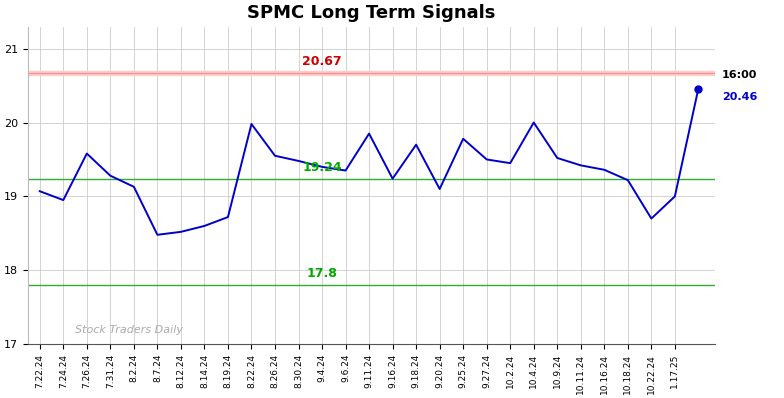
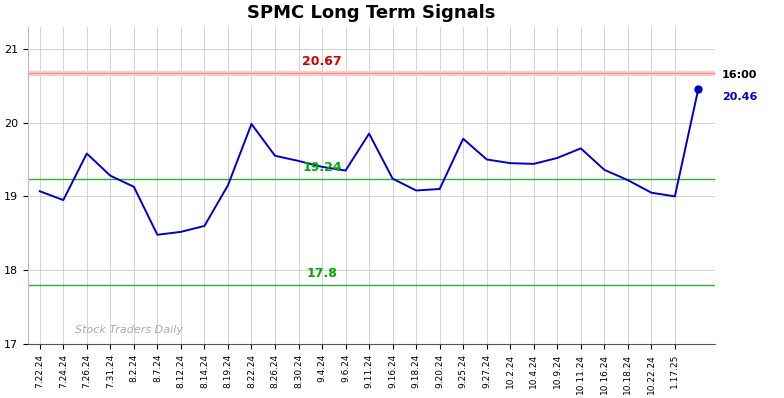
8.19.24: 18.72 -> 19.15
9.18.24: 19.70 -> 19.08
10.4.24: 20.00 -> 19.44
10.11.24: 19.42 -> 19.65
10.22.24: 18.70 -> 19.05
